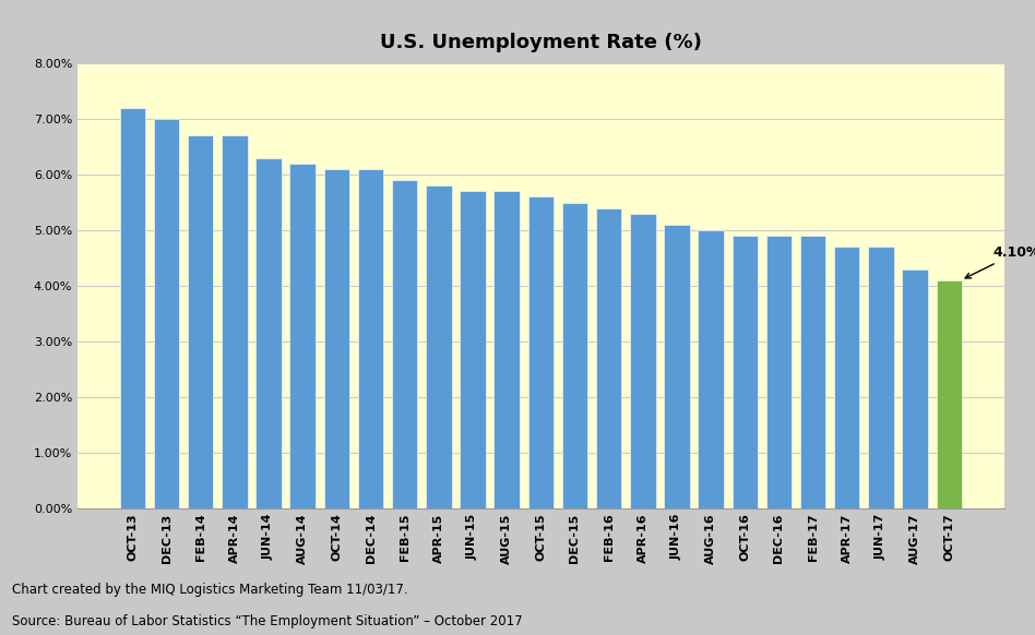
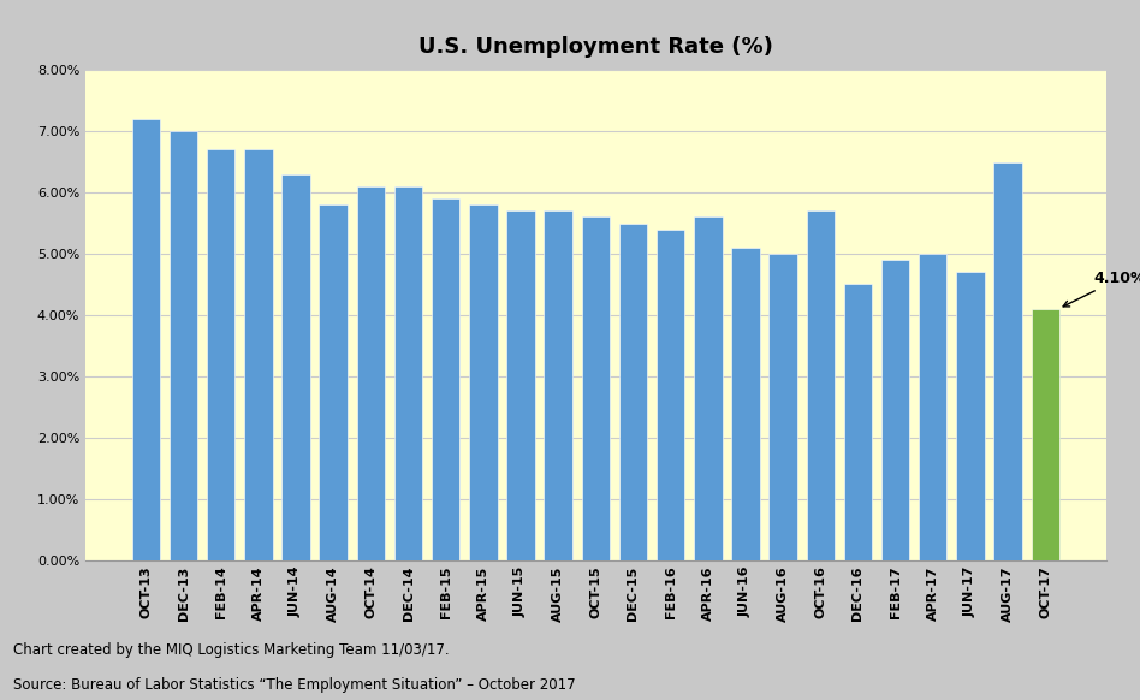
AUG-14: 6.2% -> 5.8%
APR-16: 5.3% -> 5.6%
OCT-16: 4.9% -> 5.7%
DEC-16: 4.9% -> 4.5%
APR-17: 4.7% -> 5.0%
AUG-17: 4.3% -> 6.5%
